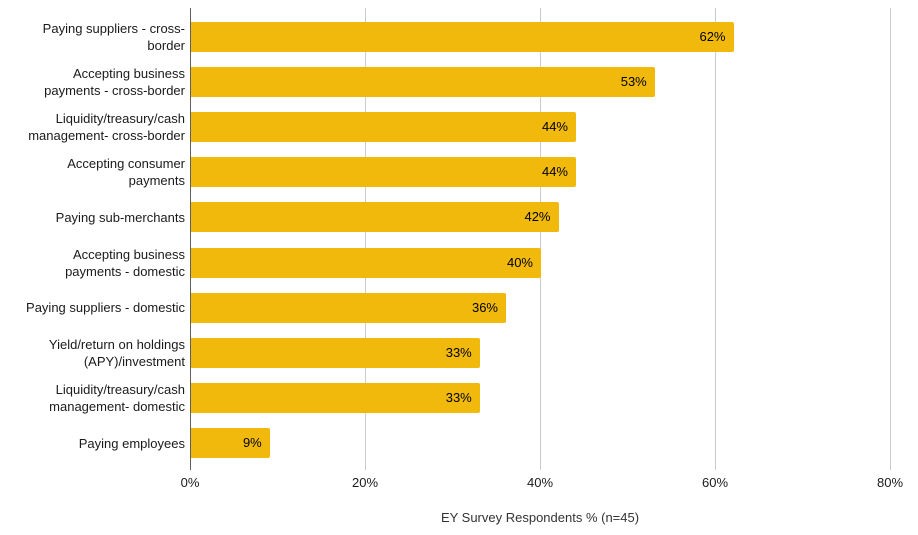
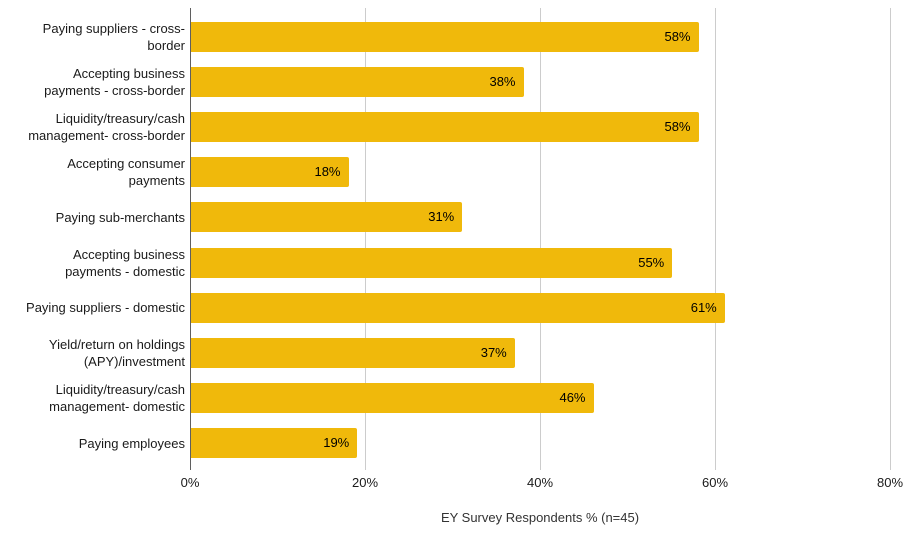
Paying suppliers - cross-border: 62% -> 58%
Accepting business payments - cross-border: 53% -> 38%
Liquidity/treasury/cash management- cross-border: 44% -> 58%
Accepting consumer payments: 44% -> 18%
Paying sub-merchants: 42% -> 31%
Accepting business payments - domestic: 40% -> 55%
Paying suppliers - domestic: 36% -> 61%
Yield/return on holdings (APY)/investment: 33% -> 37%
Liquidity/treasury/cash management- domestic: 33% -> 46%
Paying employees: 9% -> 19%
